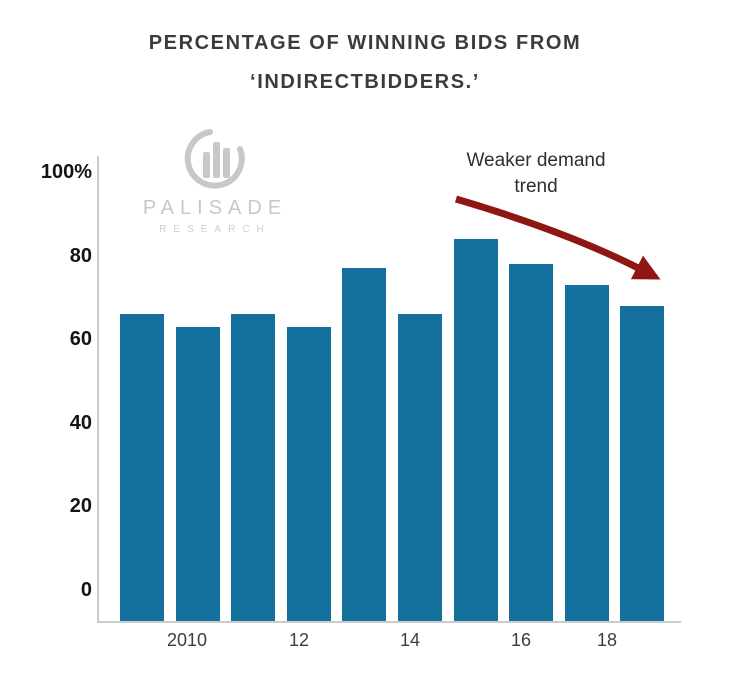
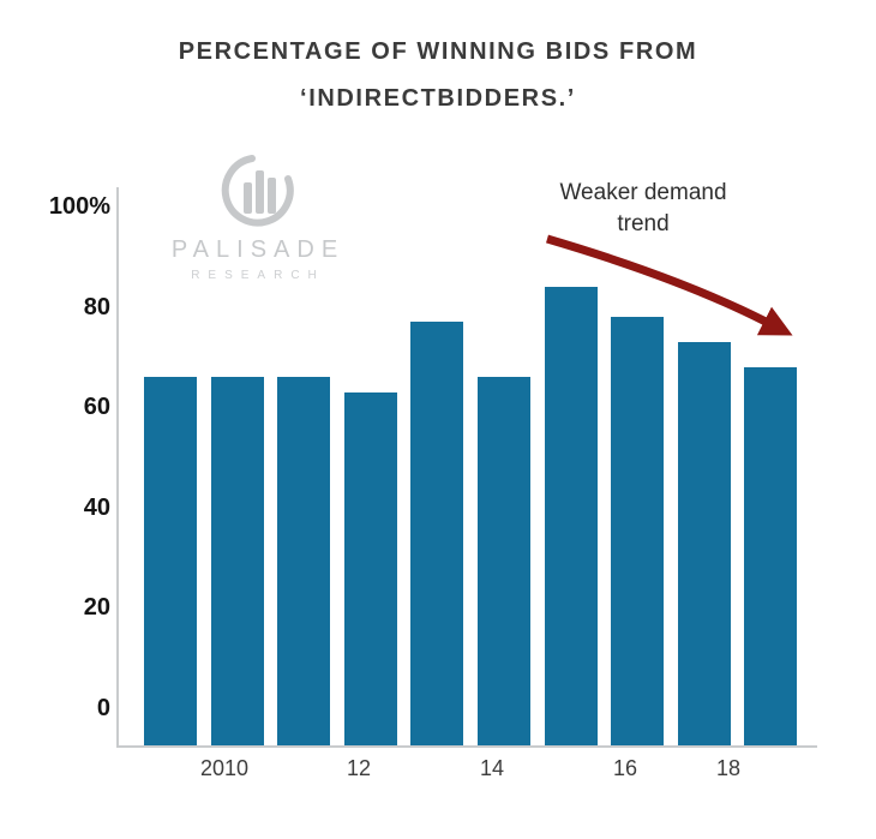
2010: 63% -> 66%
